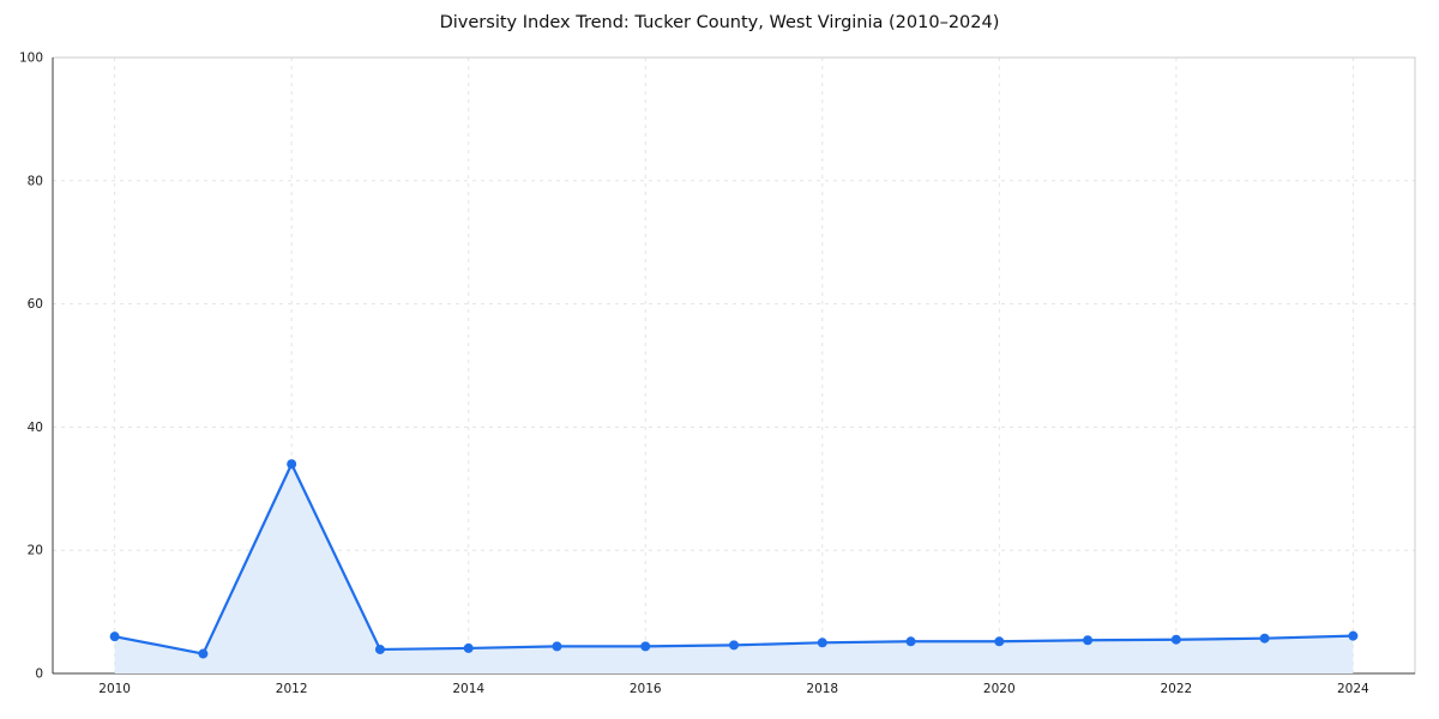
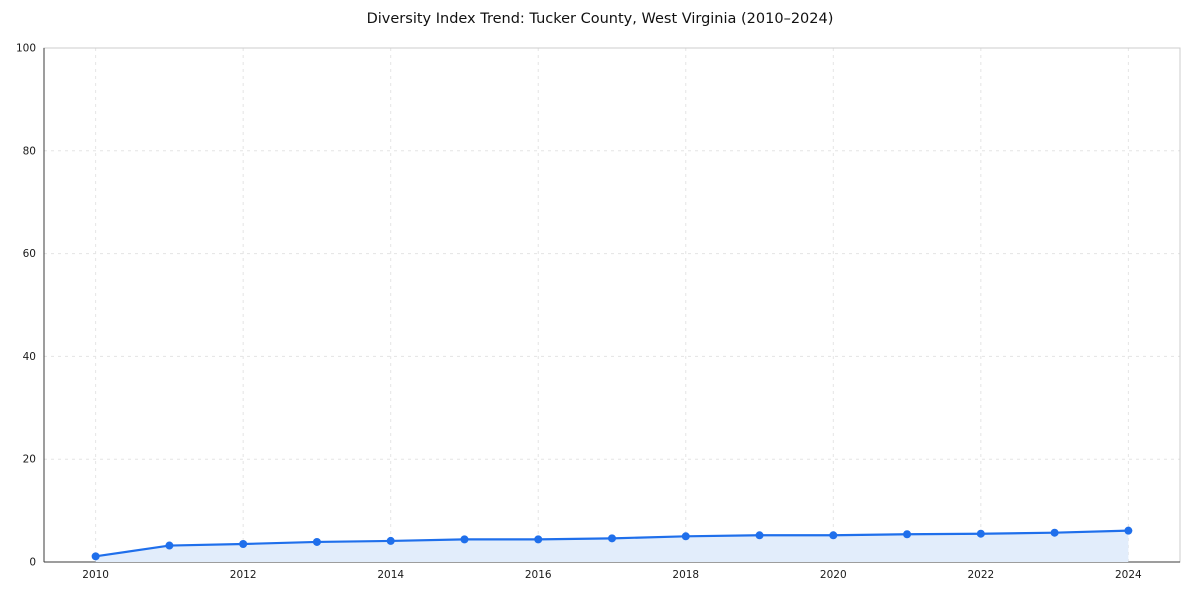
2010: 6 -> 1
2012: 34 -> 4
